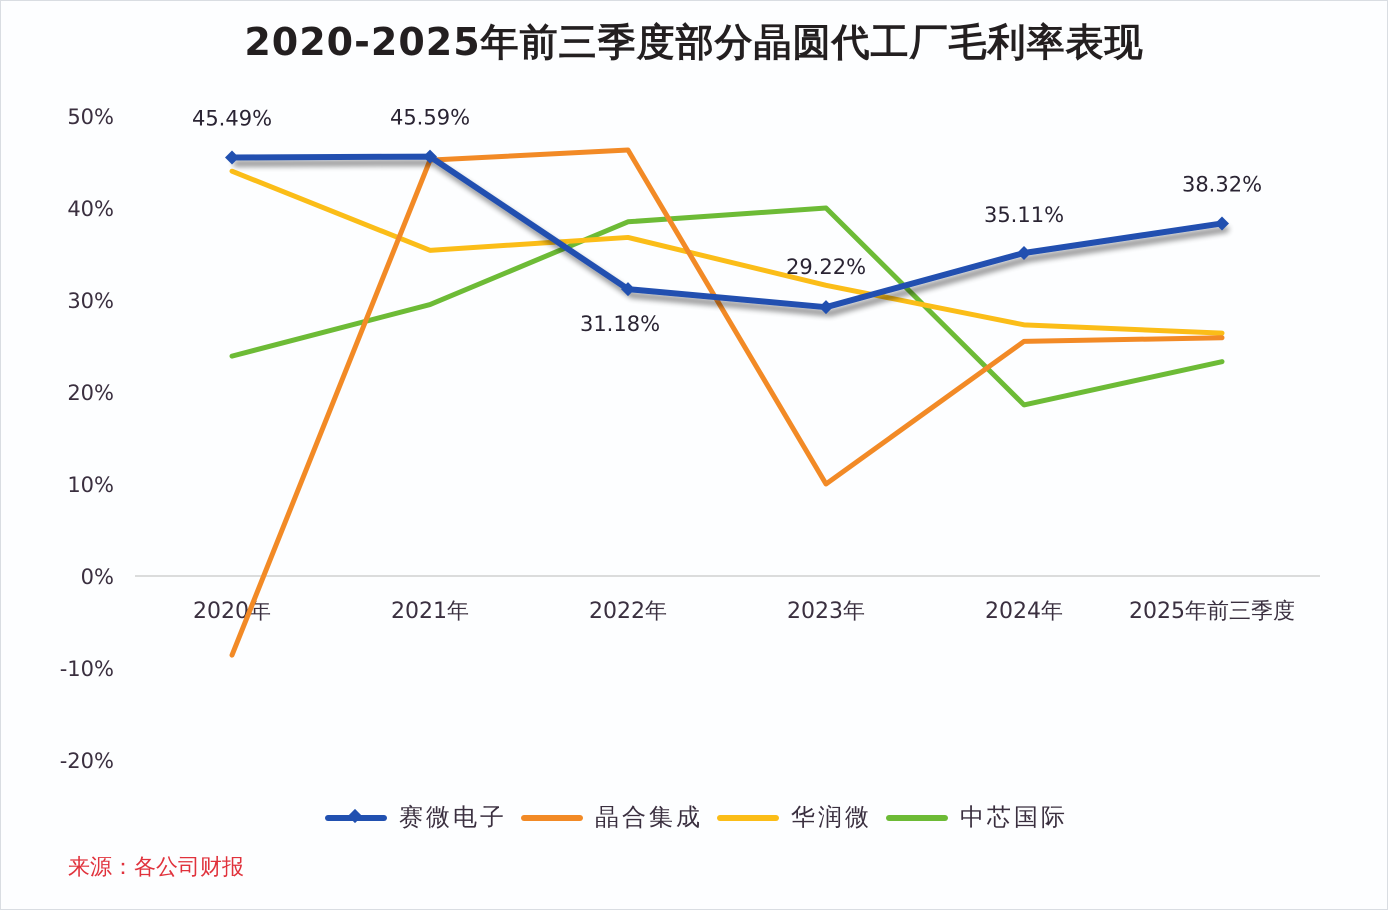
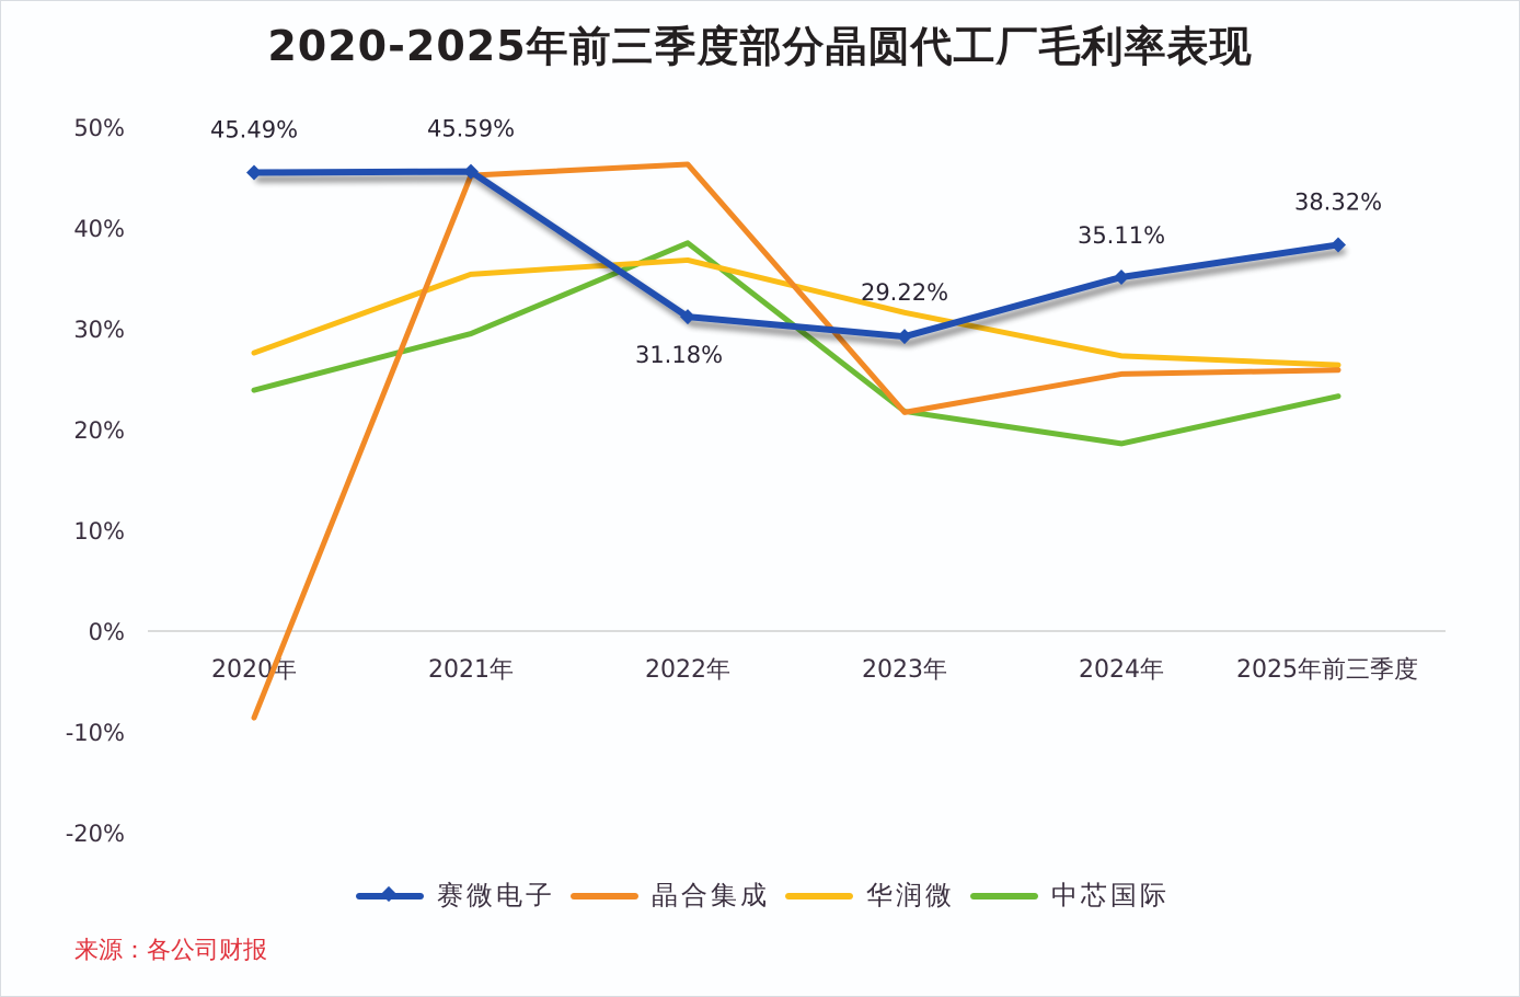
华润微/2020年: 44% -> 28%
晶合集成/2023年: 10% -> 22%
中芯国际/2023年: 40% -> 22%
